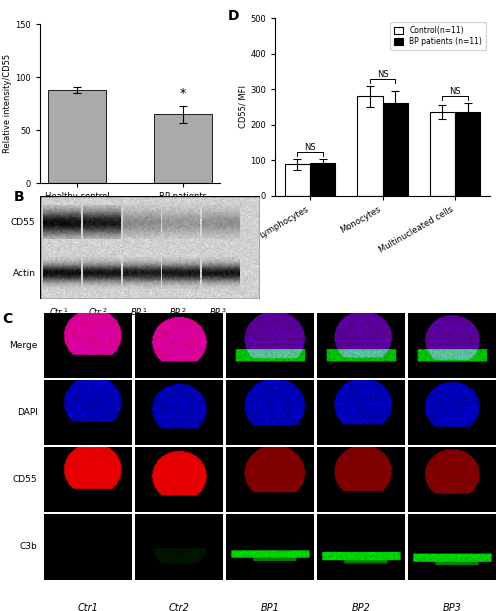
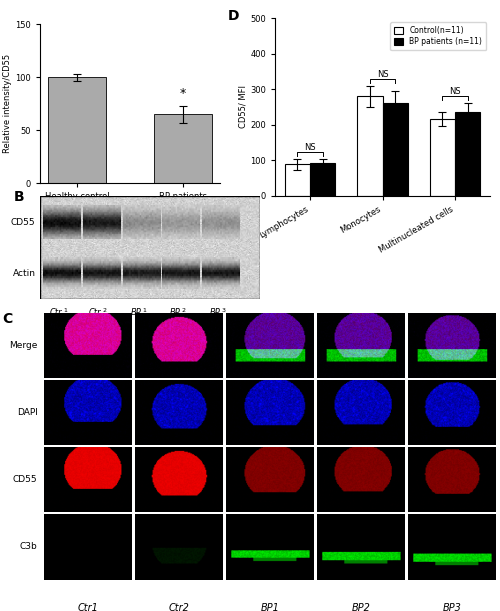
Control(n=11)/Multinucleated cells: 235 -> 215
Healthy control (n=2): 88 -> 100
